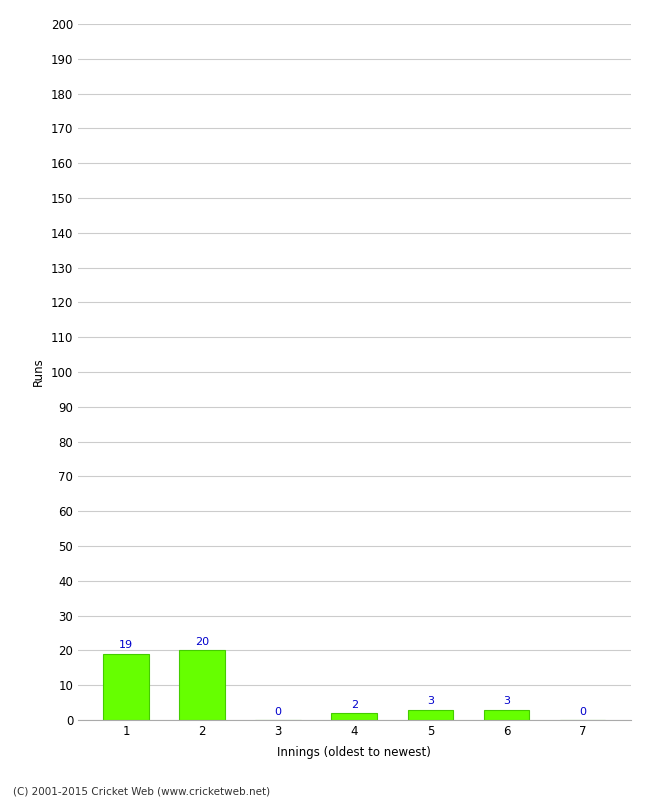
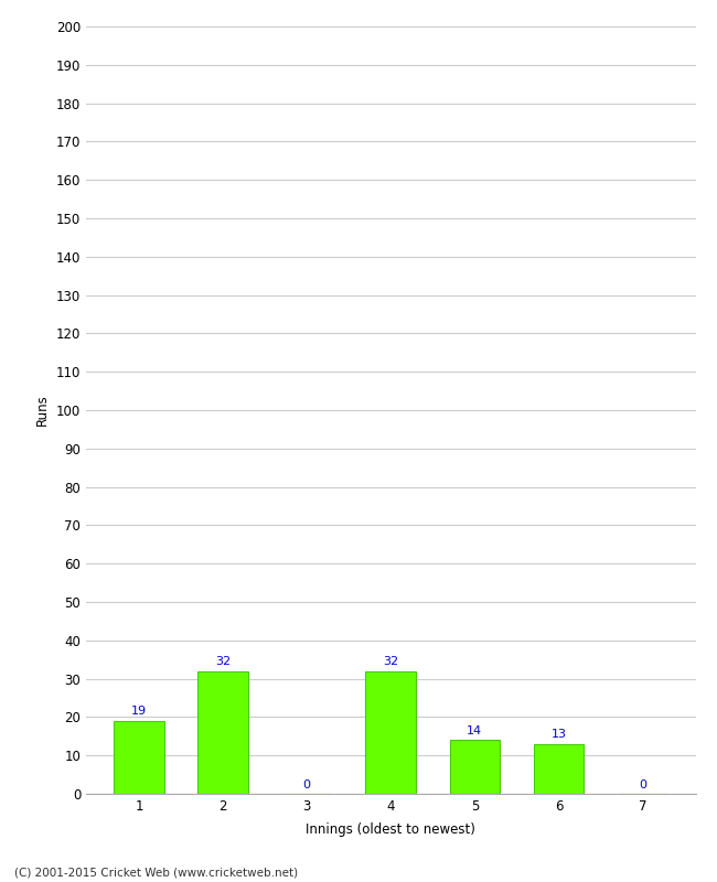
2: 20 -> 32
4: 2 -> 32
5: 3 -> 14
6: 3 -> 13
